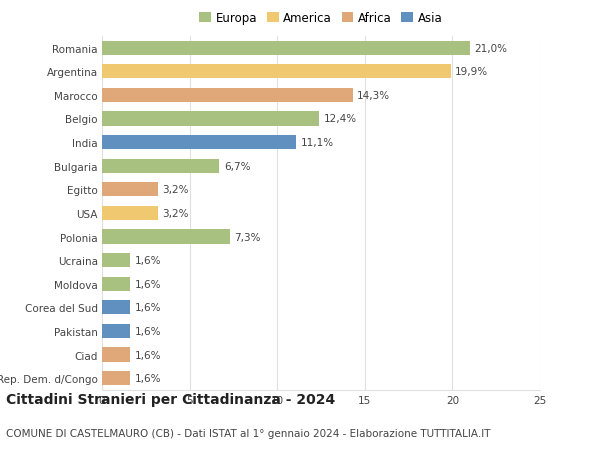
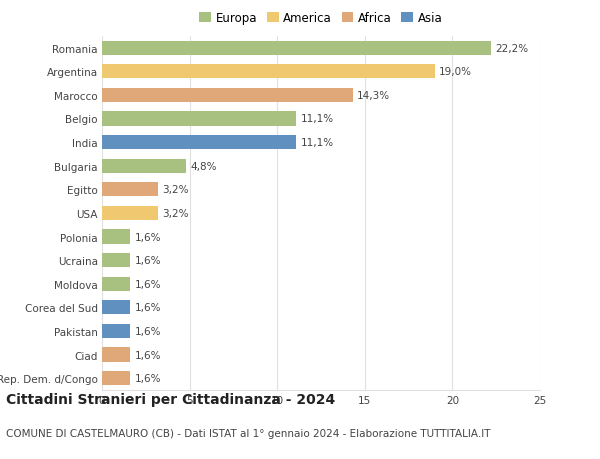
Romania: 21,0% -> 22,2%
Argentina: 19,9% -> 19,0%
Belgio: 12,4% -> 11,1%
Bulgaria: 6,7% -> 4,8%
Polonia: 7,3% -> 1,6%
